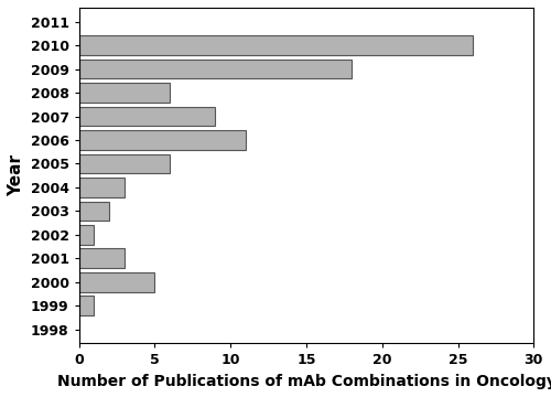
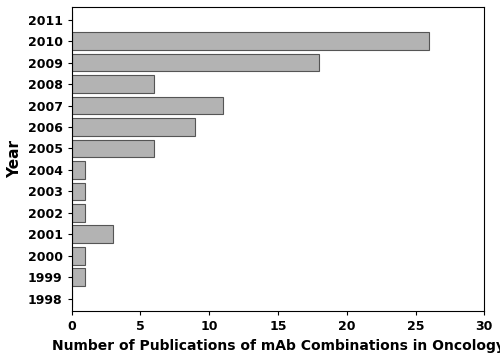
2007: 9 -> 11
2006: 11 -> 9
2004: 3 -> 1
2003: 2 -> 1
2000: 5 -> 1
